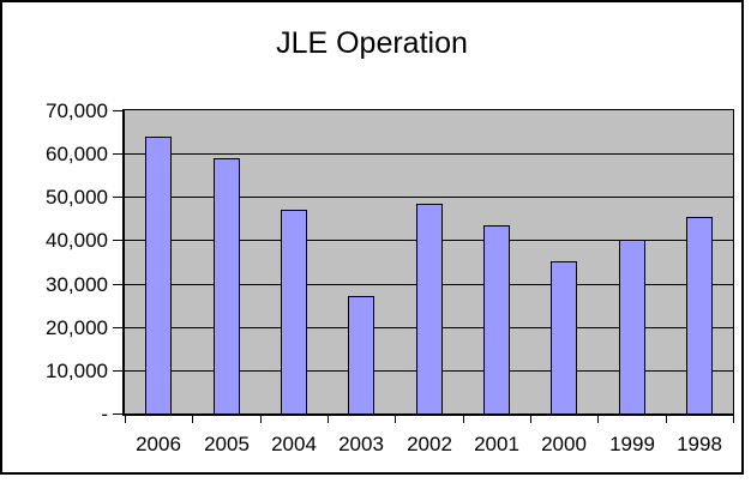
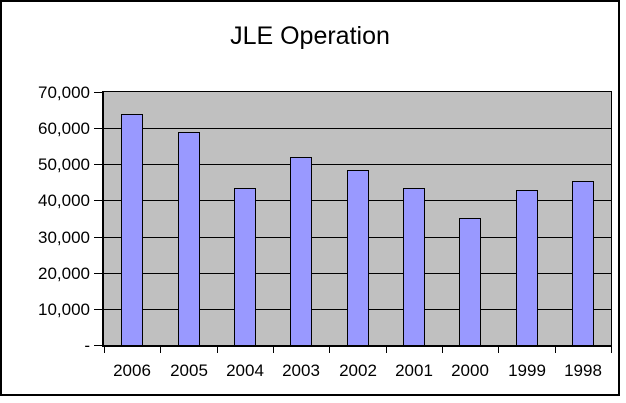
2004: 47000 -> 44000
2003: 27000 -> 52000
1999: 40000 -> 43000
